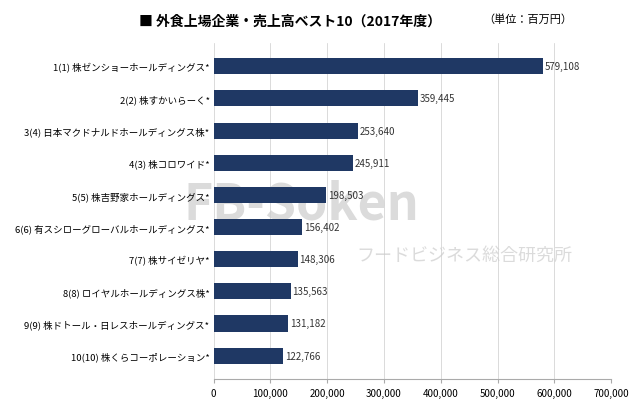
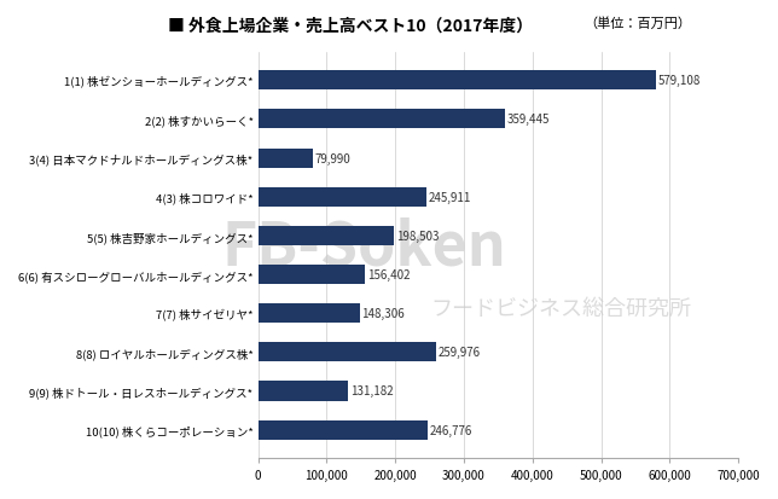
3(4) 日本マクドナルドホールディングス株*: 253,640 -> 79,990
8(8) ロイヤルホールディングス株*: 135,563 -> 259,976
10(10) 株くらコーポレーション*: 122,766 -> 246,776
